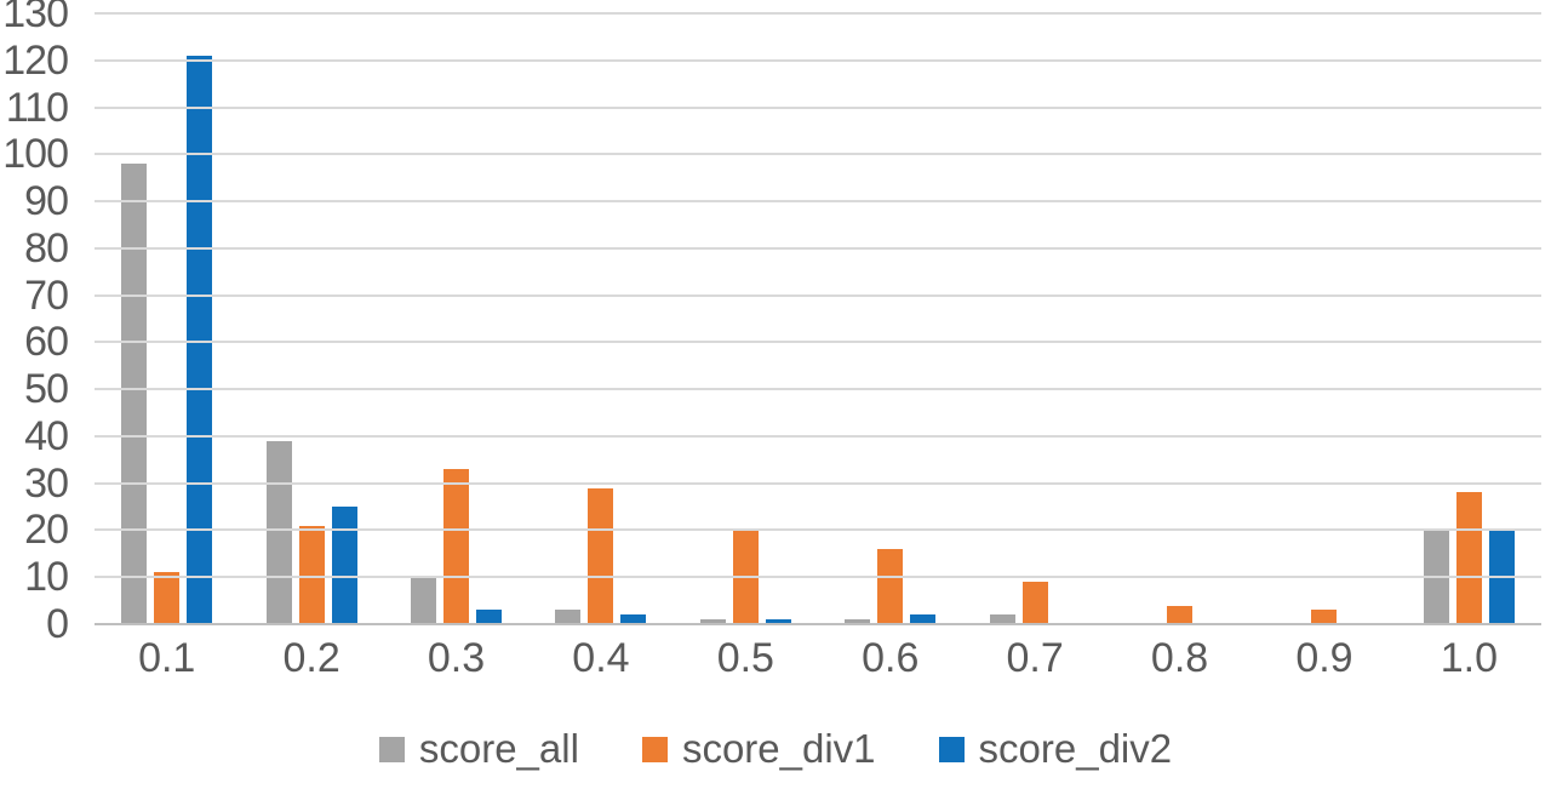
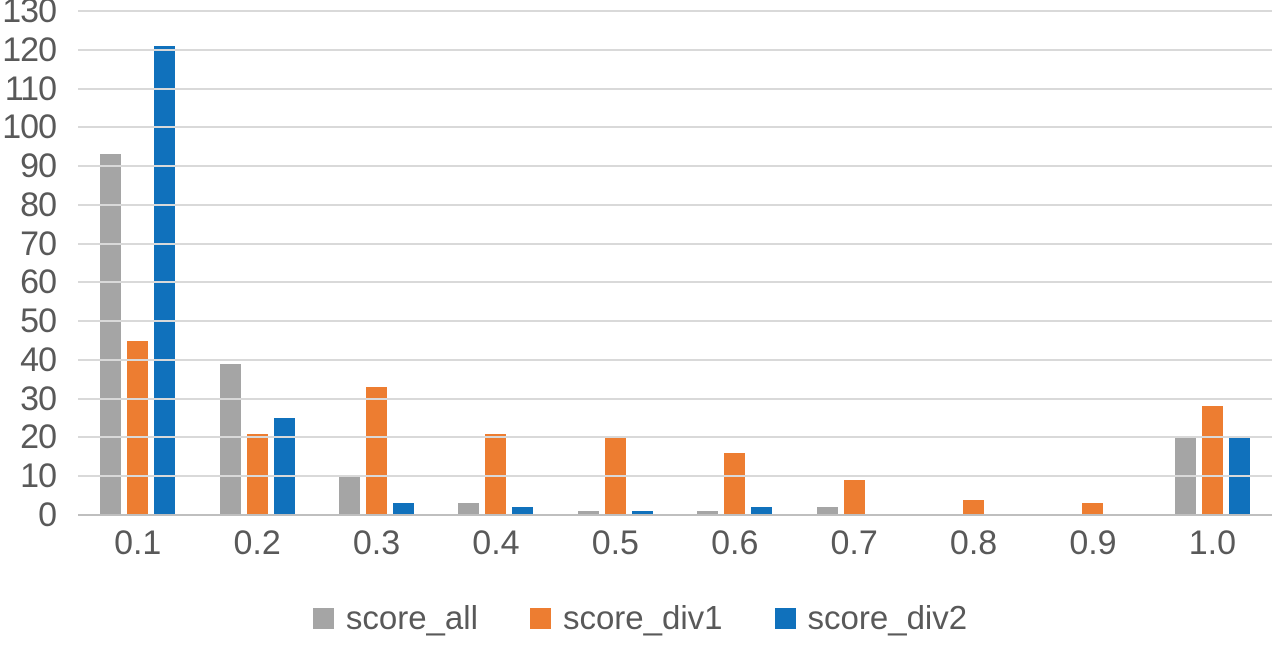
score_all/0.1: 98 -> 93
score_div1/0.1: 11 -> 45
score_div1/0.4: 29 -> 21
